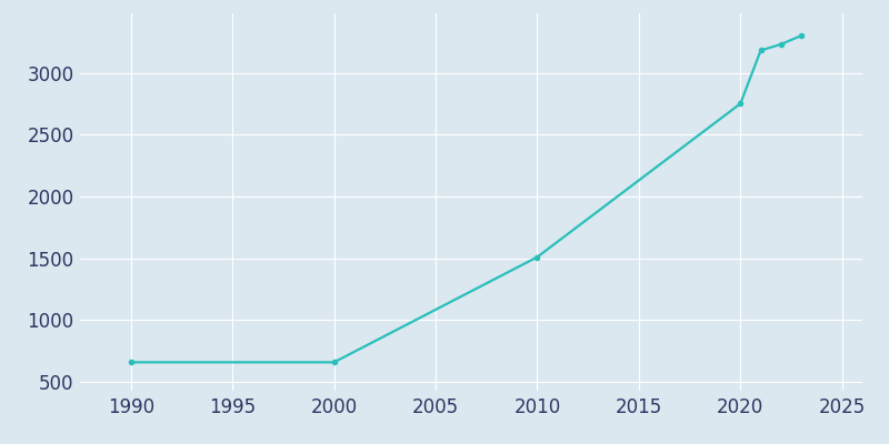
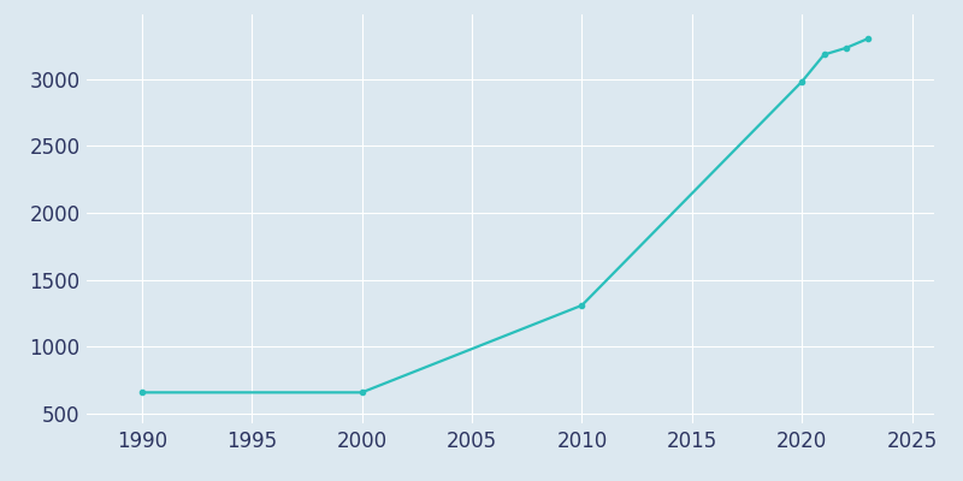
2010: 1510 -> 1310
2020: 2750 -> 2980
